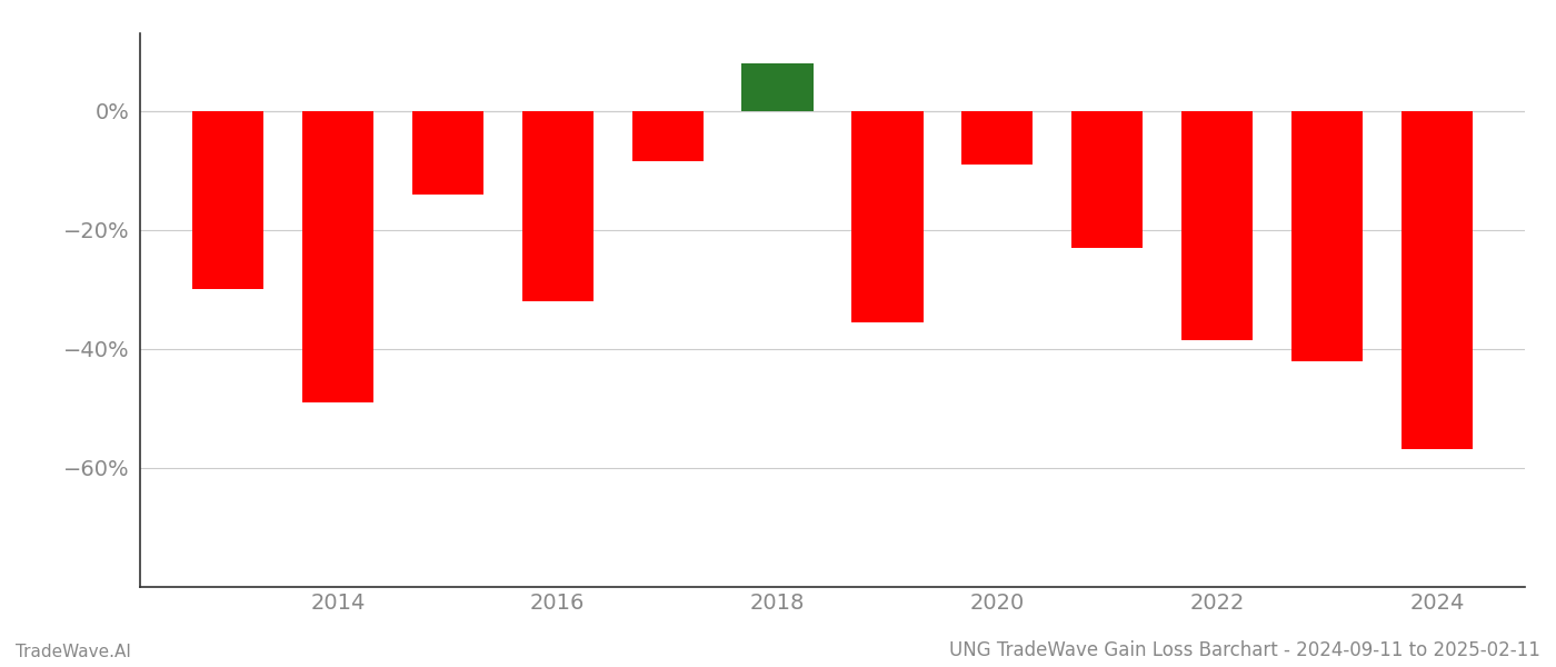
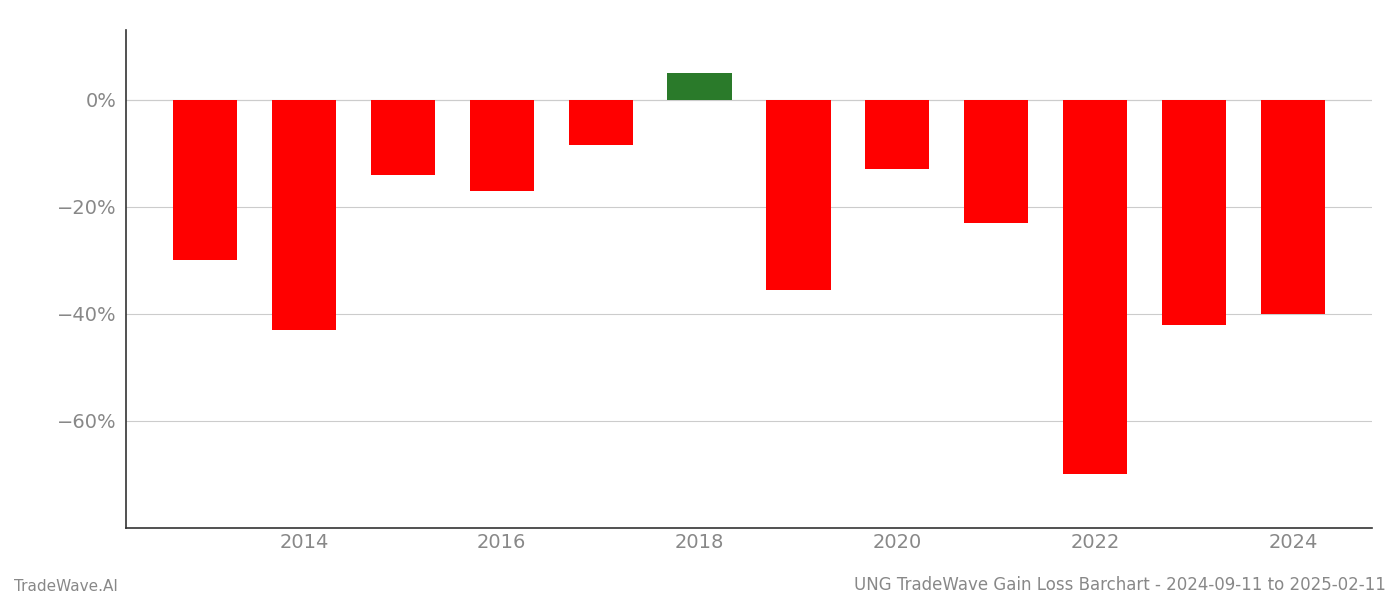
2014: -49.0% -> -43.0%
2016: -32.0% -> -17.0%
2018: 8.0% -> 5.0%
2020: -9.0% -> -13.0%
2022: -38.6% -> -70.0%
2024: -56.8% -> -40.0%
